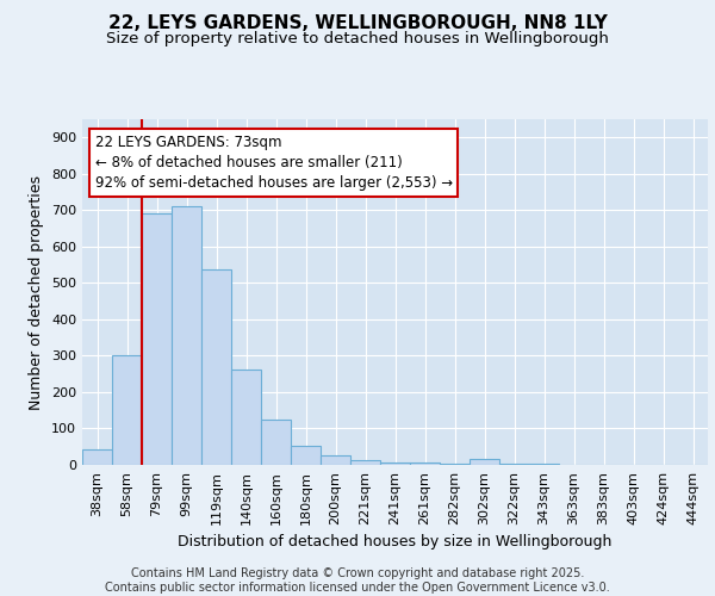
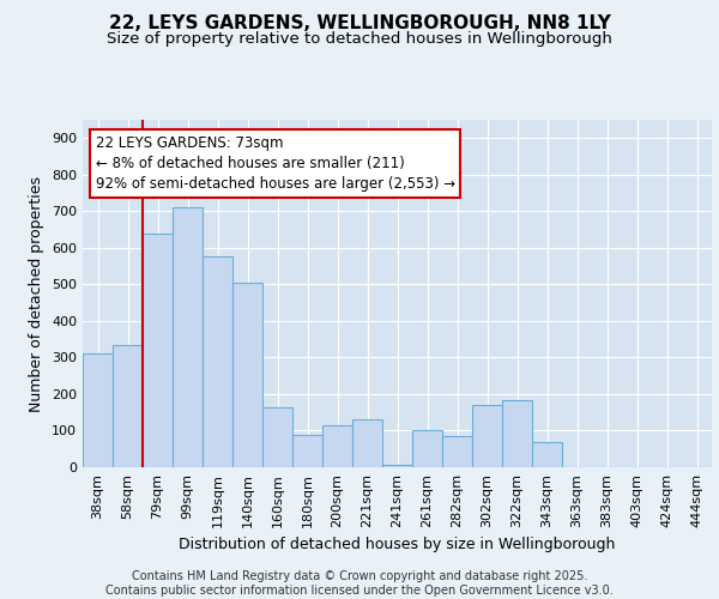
38sqm: 42 -> 310
58sqm: 302 -> 335
79sqm: 691 -> 640
119sqm: 536 -> 575
140sqm: 262 -> 505
160sqm: 123 -> 165
180sqm: 53 -> 90
200sqm: 27 -> 115
221sqm: 14 -> 130
261sqm: 5 -> 100
282sqm: 4 -> 85
302sqm: 16 -> 170
322sqm: 2 -> 185
343sqm: 2 -> 70
